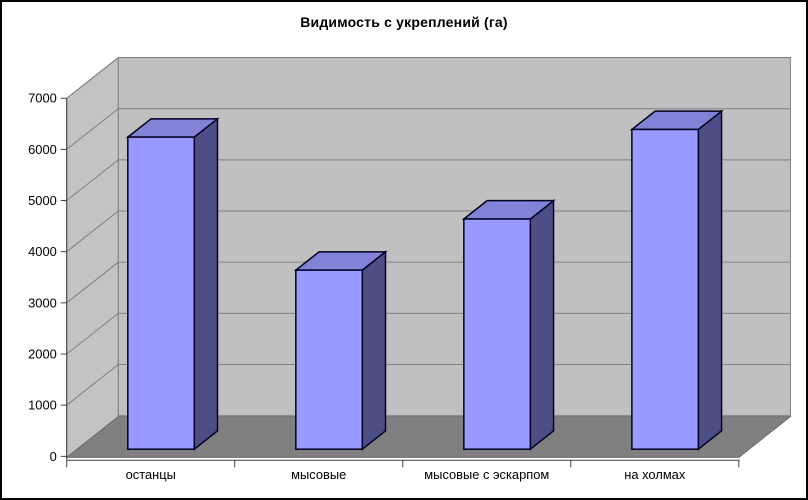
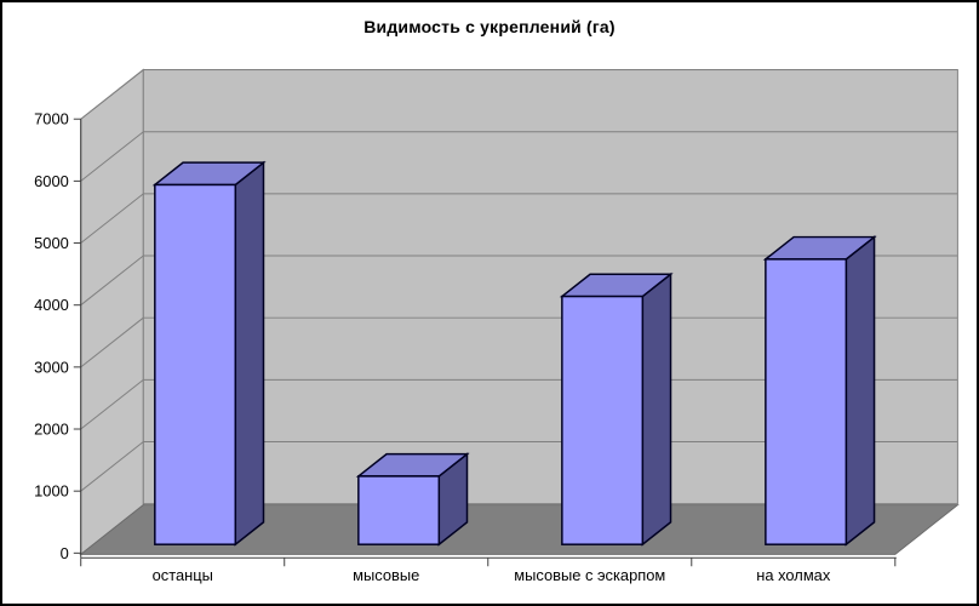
останцы: 6100 -> 5800
мысовые: 3500 -> 1100
мысовые с эскарпом: 4500 -> 4000
на холмах: 6200 -> 4600
